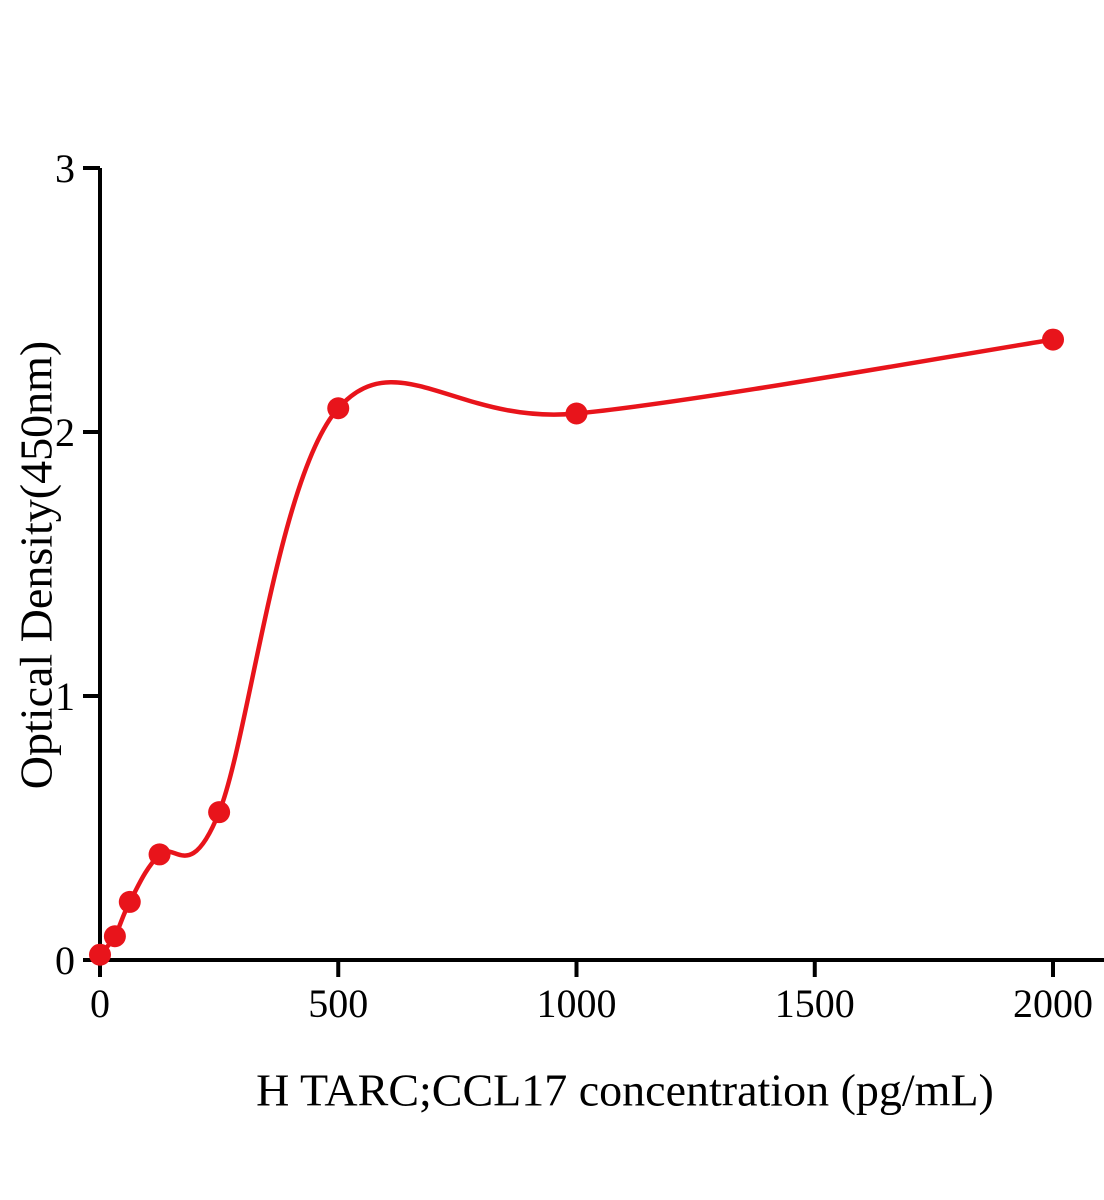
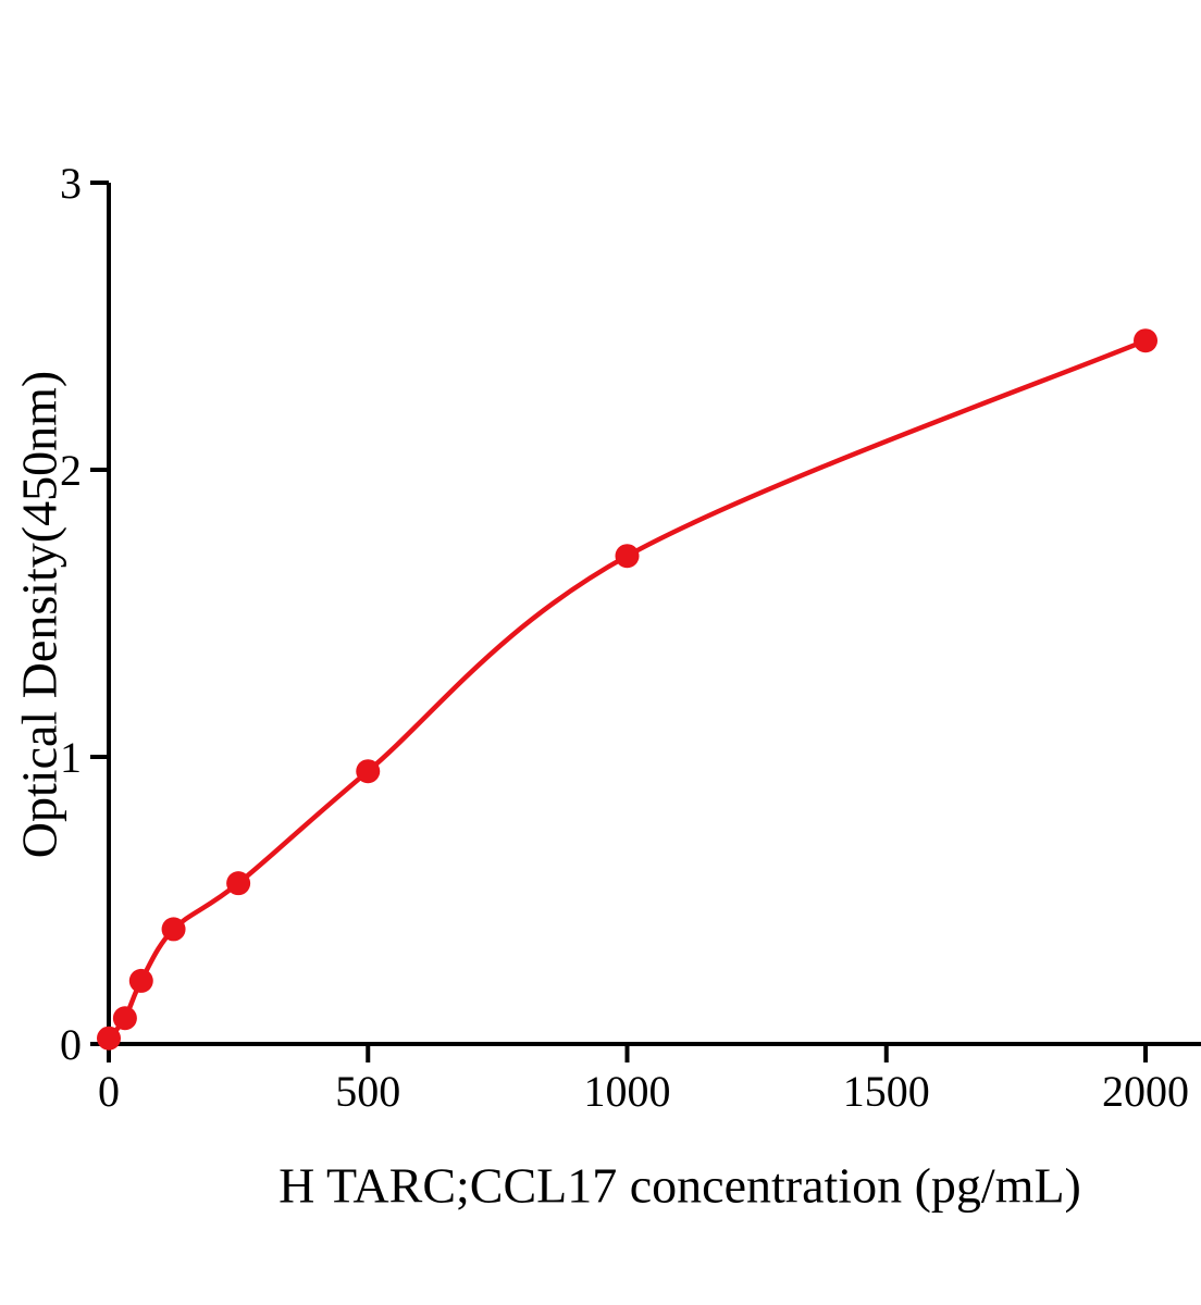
500: 2.09 -> 0.95
1000: 2.07 -> 1.70
2000: 2.35 -> 2.45
